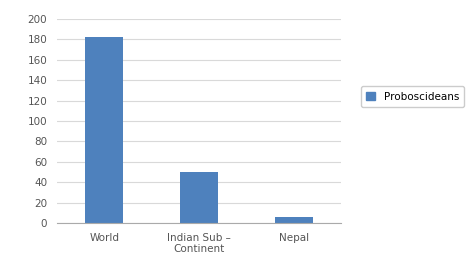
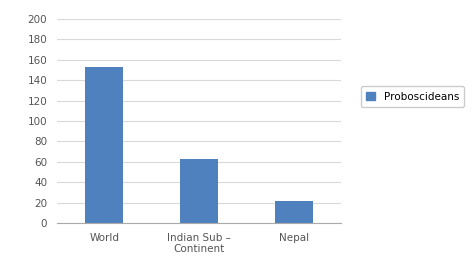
World: 182 -> 153
Indian Sub – Continent: 50 -> 63
Nepal: 6 -> 22
